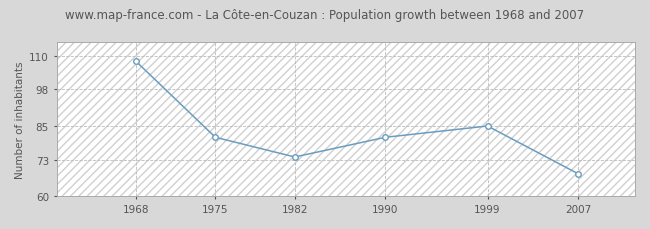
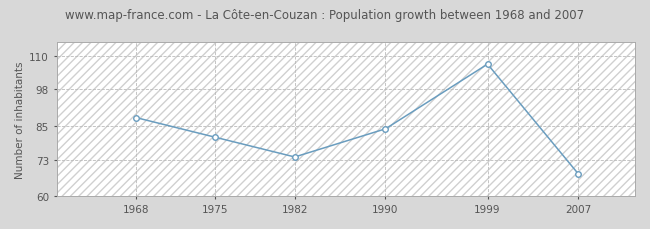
1968: 108 -> 88
1990: 81 -> 84
1999: 85 -> 107
